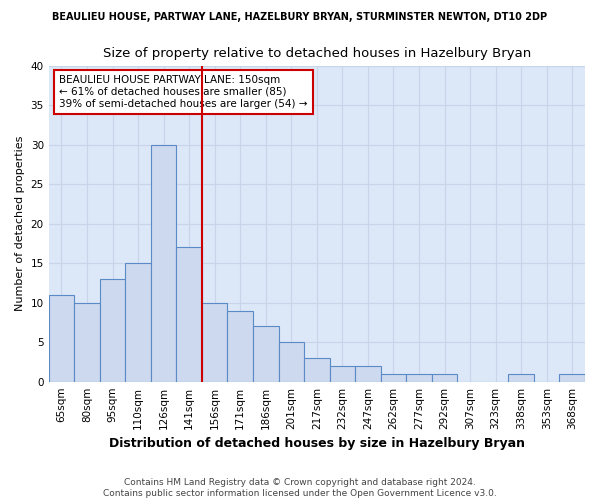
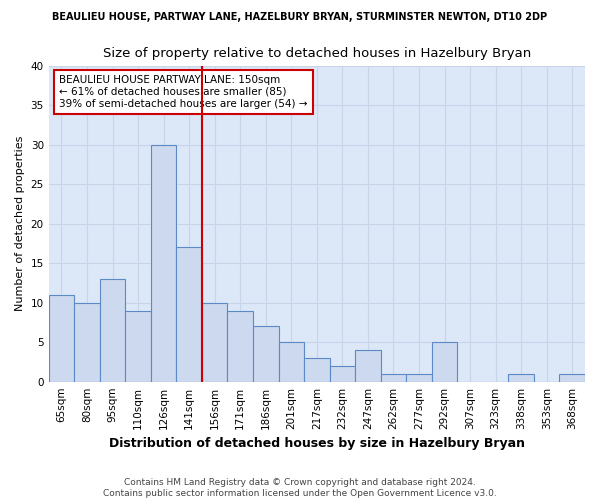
110sqm: 15 -> 9
247sqm: 2 -> 4
292sqm: 1 -> 5
